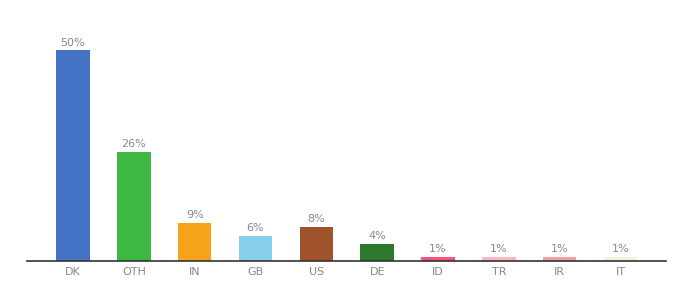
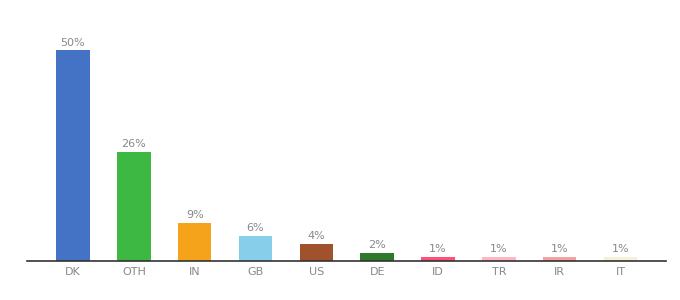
US: 8% -> 4%
DE: 4% -> 2%
